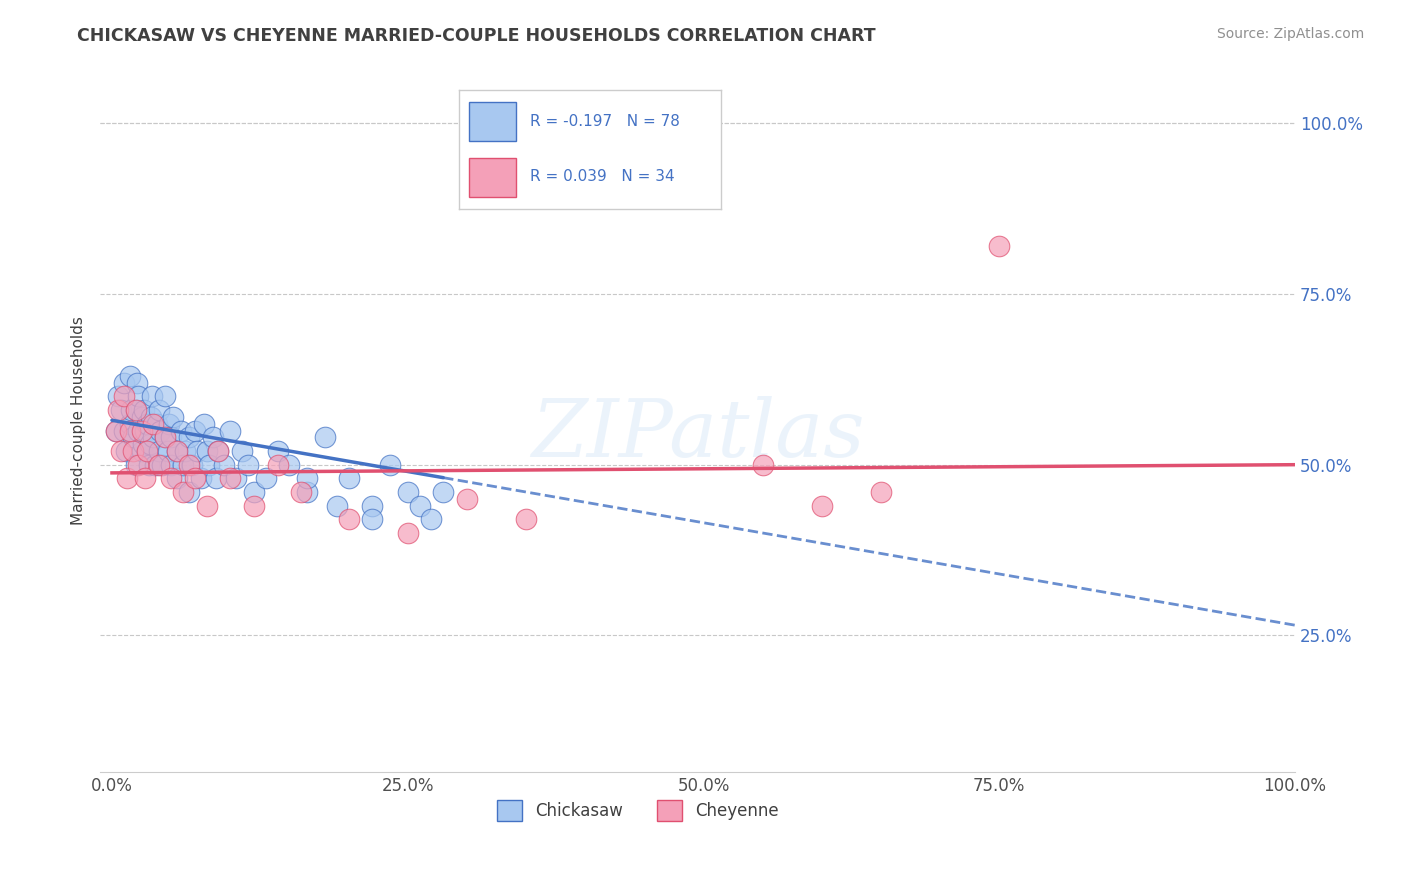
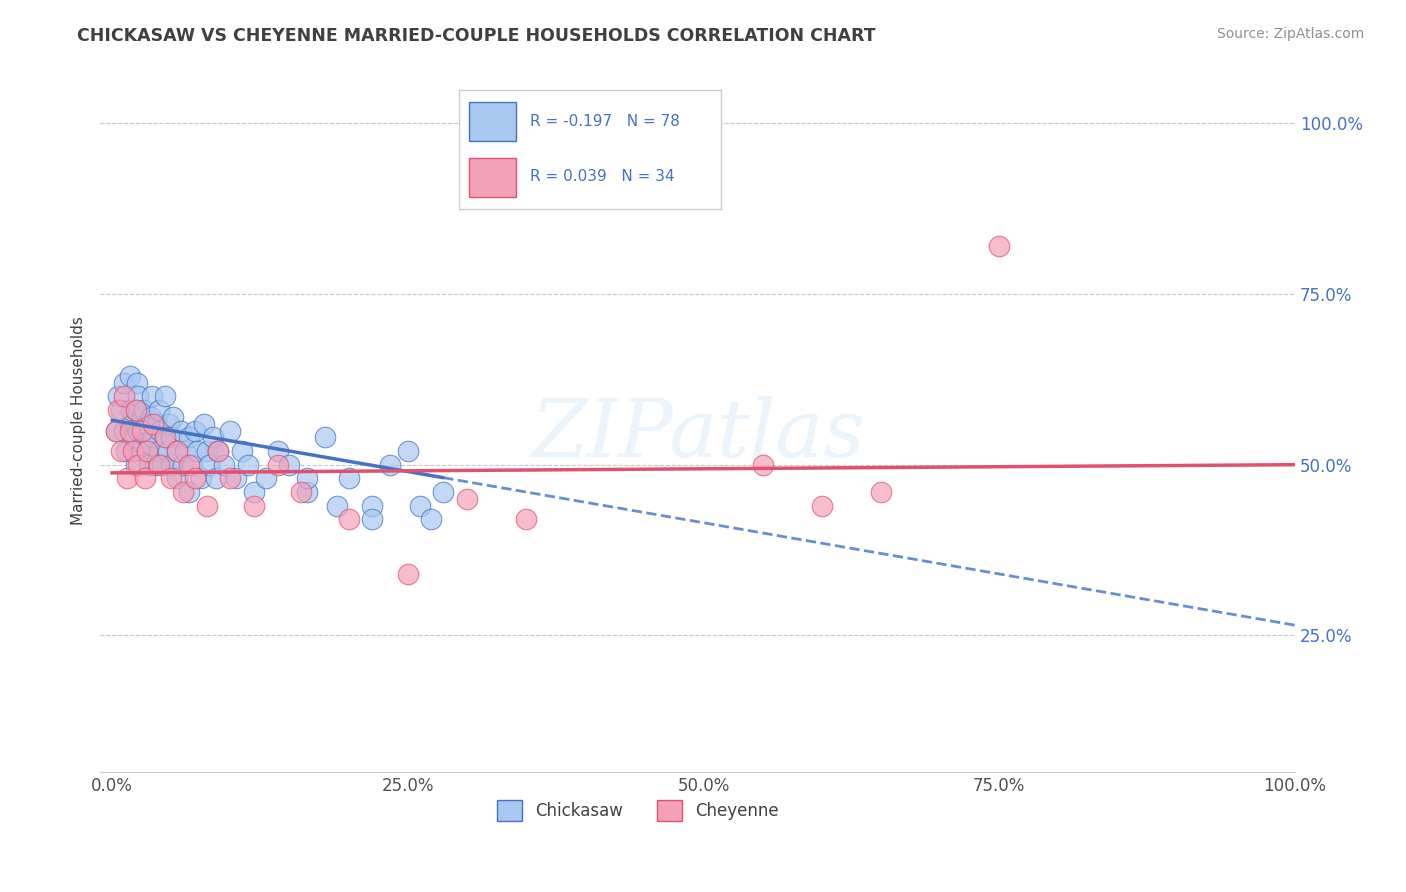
Chickasaw/25.0%: 46% -> 52%
Cheyenne/25.0%: 40% -> 34%
